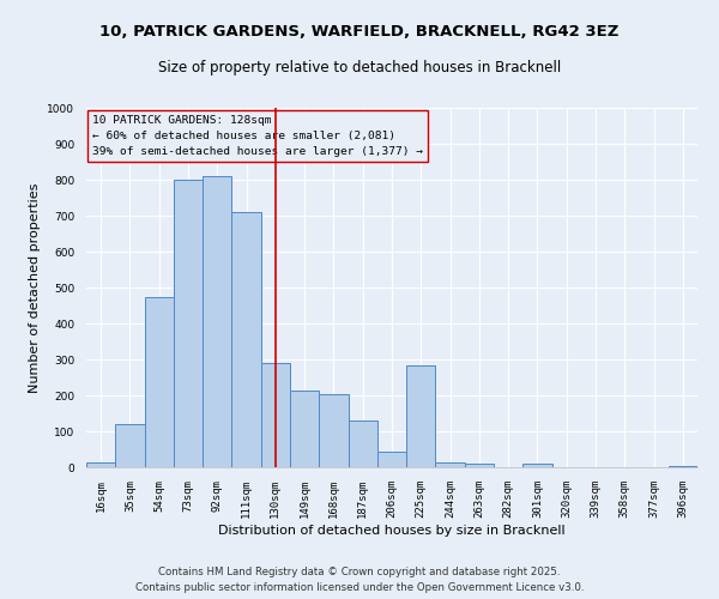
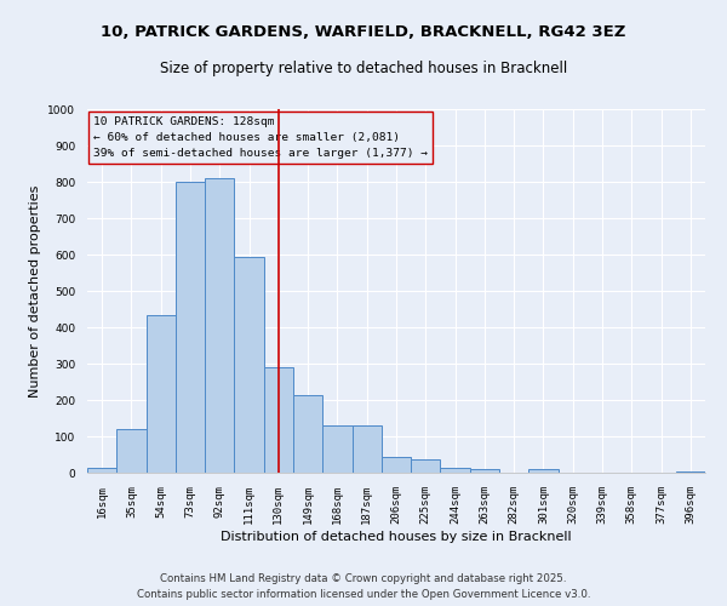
54sqm: 475 -> 435
111sqm: 710 -> 595
168sqm: 205 -> 130
225sqm: 285 -> 38
